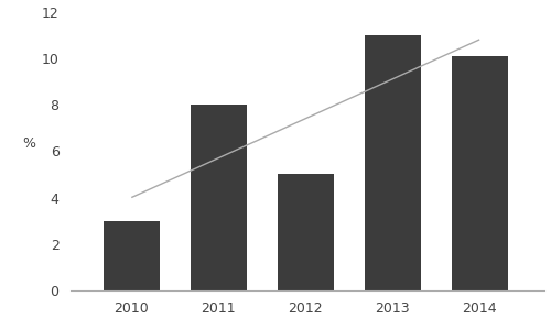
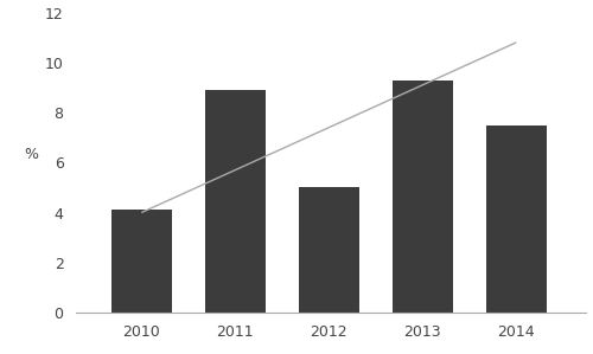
2010: 3.0 -> 4.1
2011: 8.0 -> 8.9
2013: 11.0 -> 9.3
2014: 10.1 -> 7.5
